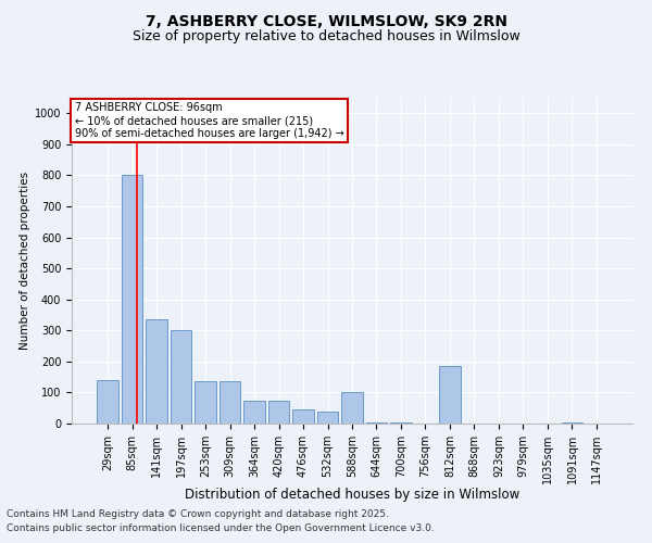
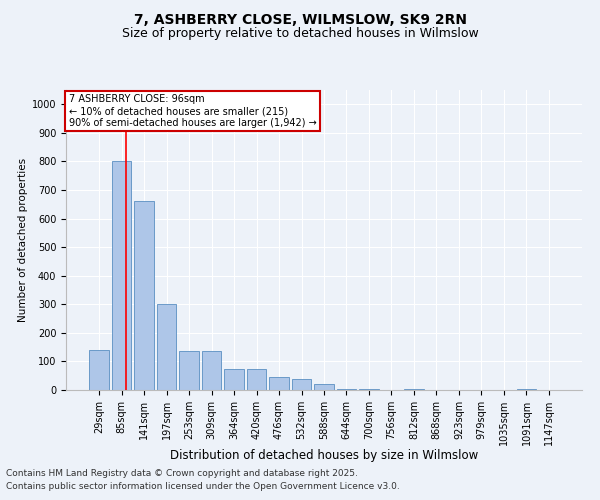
141sqm: 335 -> 660
588sqm: 100 -> 20
812sqm: 185 -> 5
